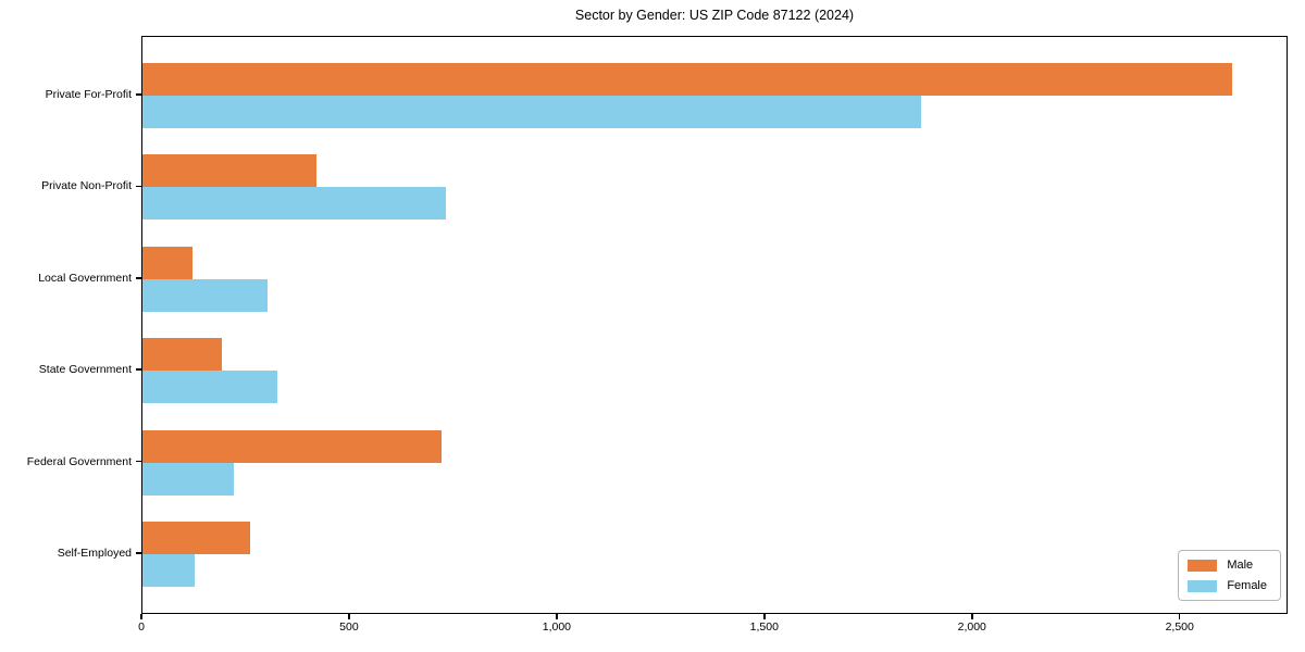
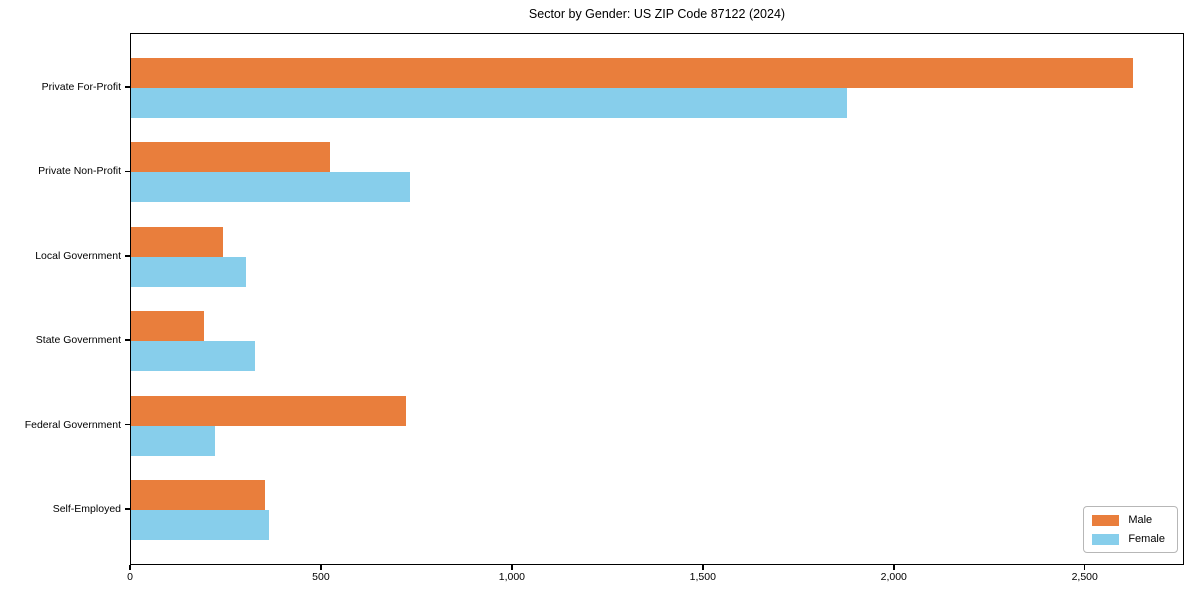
Male/Private Non-Profit: 420 -> 520
Male/Local Government: 120 -> 240
Male/Self-Employed: 260 -> 350
Female/Self-Employed: 120 -> 360
